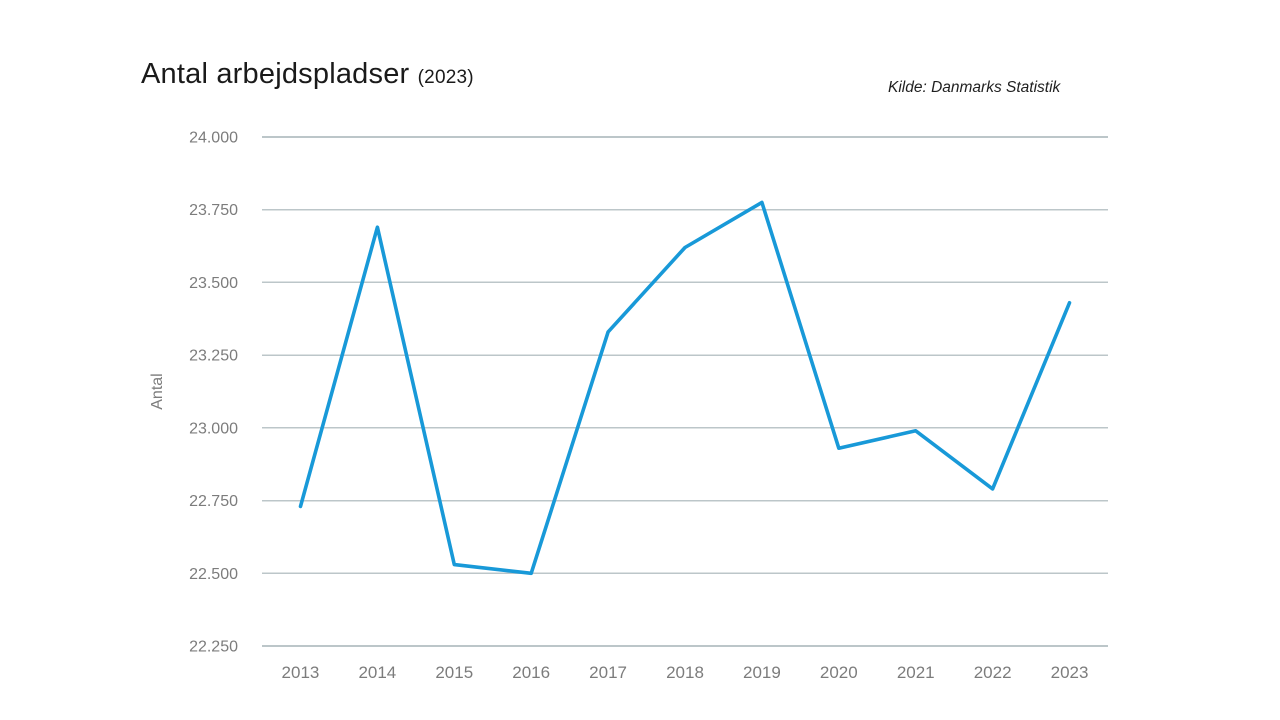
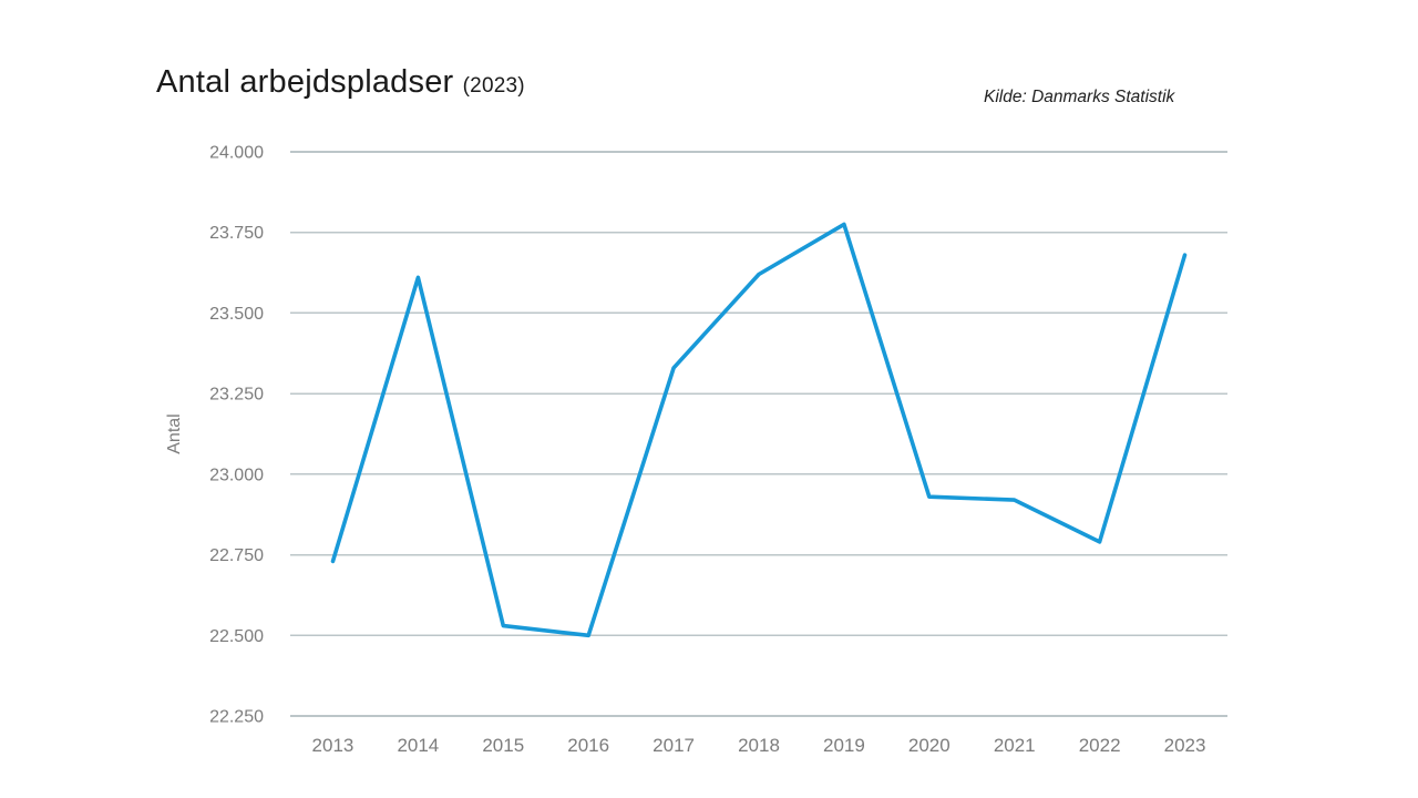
2014: 23690 -> 23610
2021: 22990 -> 22920
2023: 23430 -> 23680
